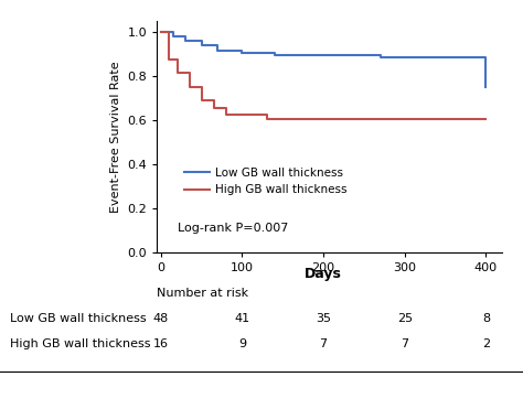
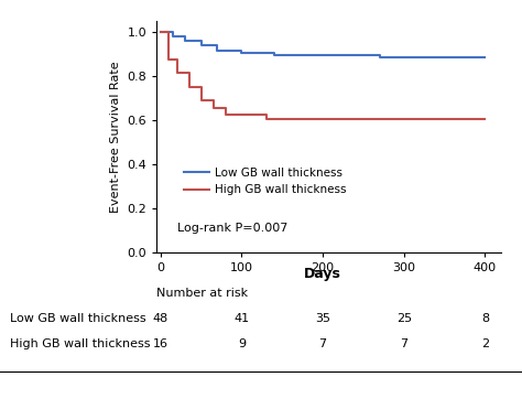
Low GB wall thickness/400: 0.75 -> 0.89
